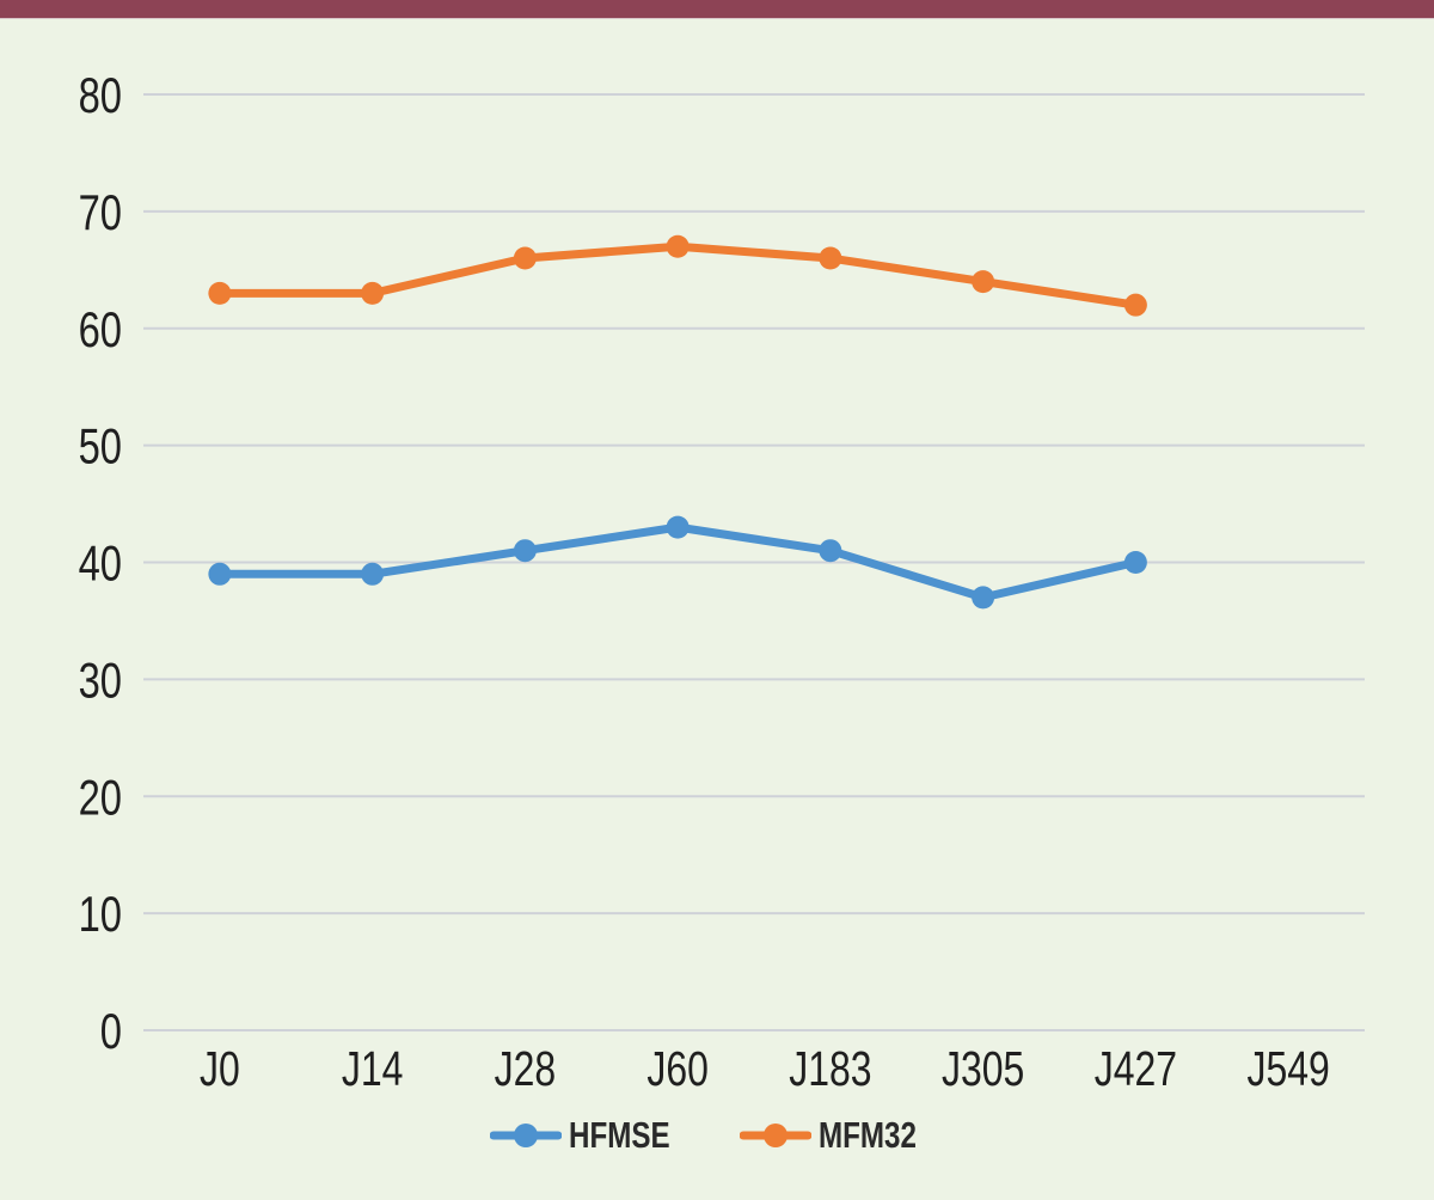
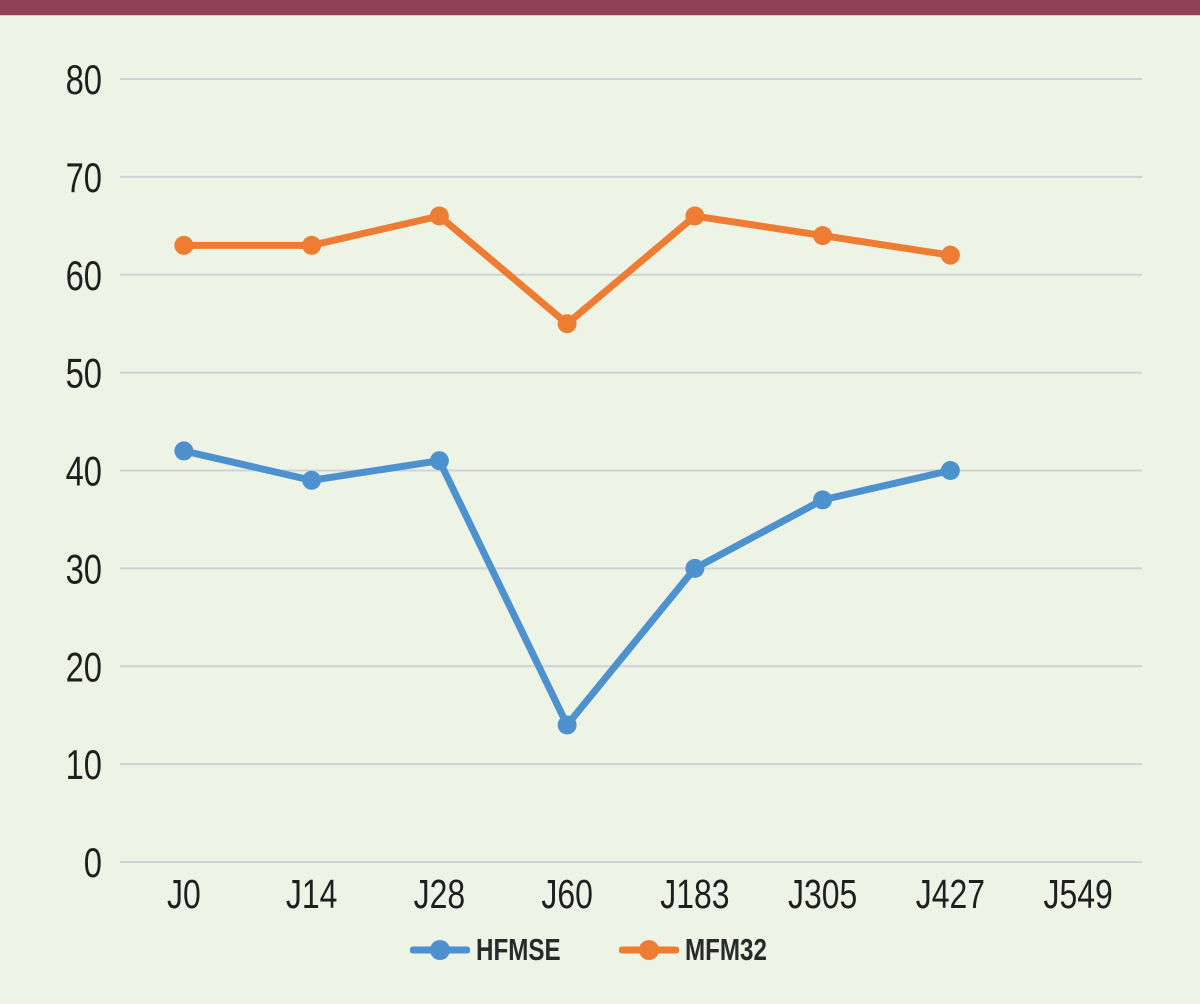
HFMSE/J0: 39 -> 42
HFMSE/J60: 43 -> 14
MFM32/J60: 67 -> 55
HFMSE/J183: 41 -> 30
